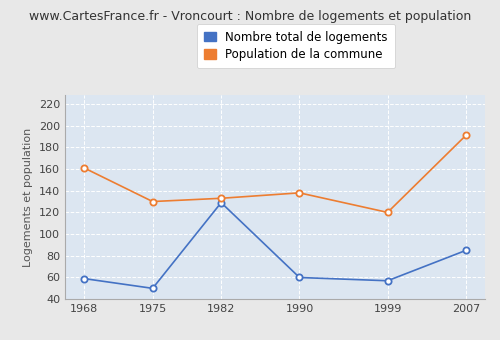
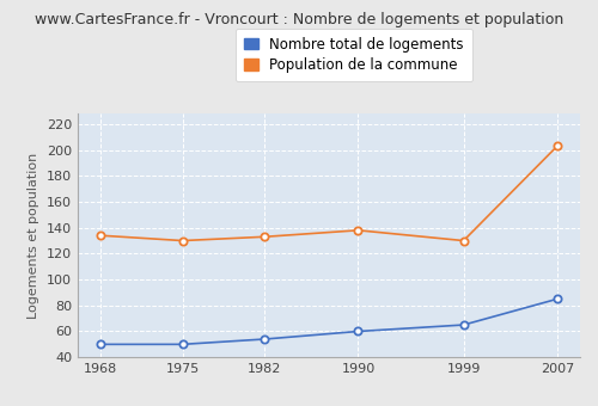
Nombre total de logements/1968: 59 -> 50
Population de la commune/1968: 161 -> 134
Nombre total de logements/1982: 129 -> 54
Nombre total de logements/1999: 57 -> 65
Population de la commune/1999: 120 -> 130
Population de la commune/2007: 191 -> 203
